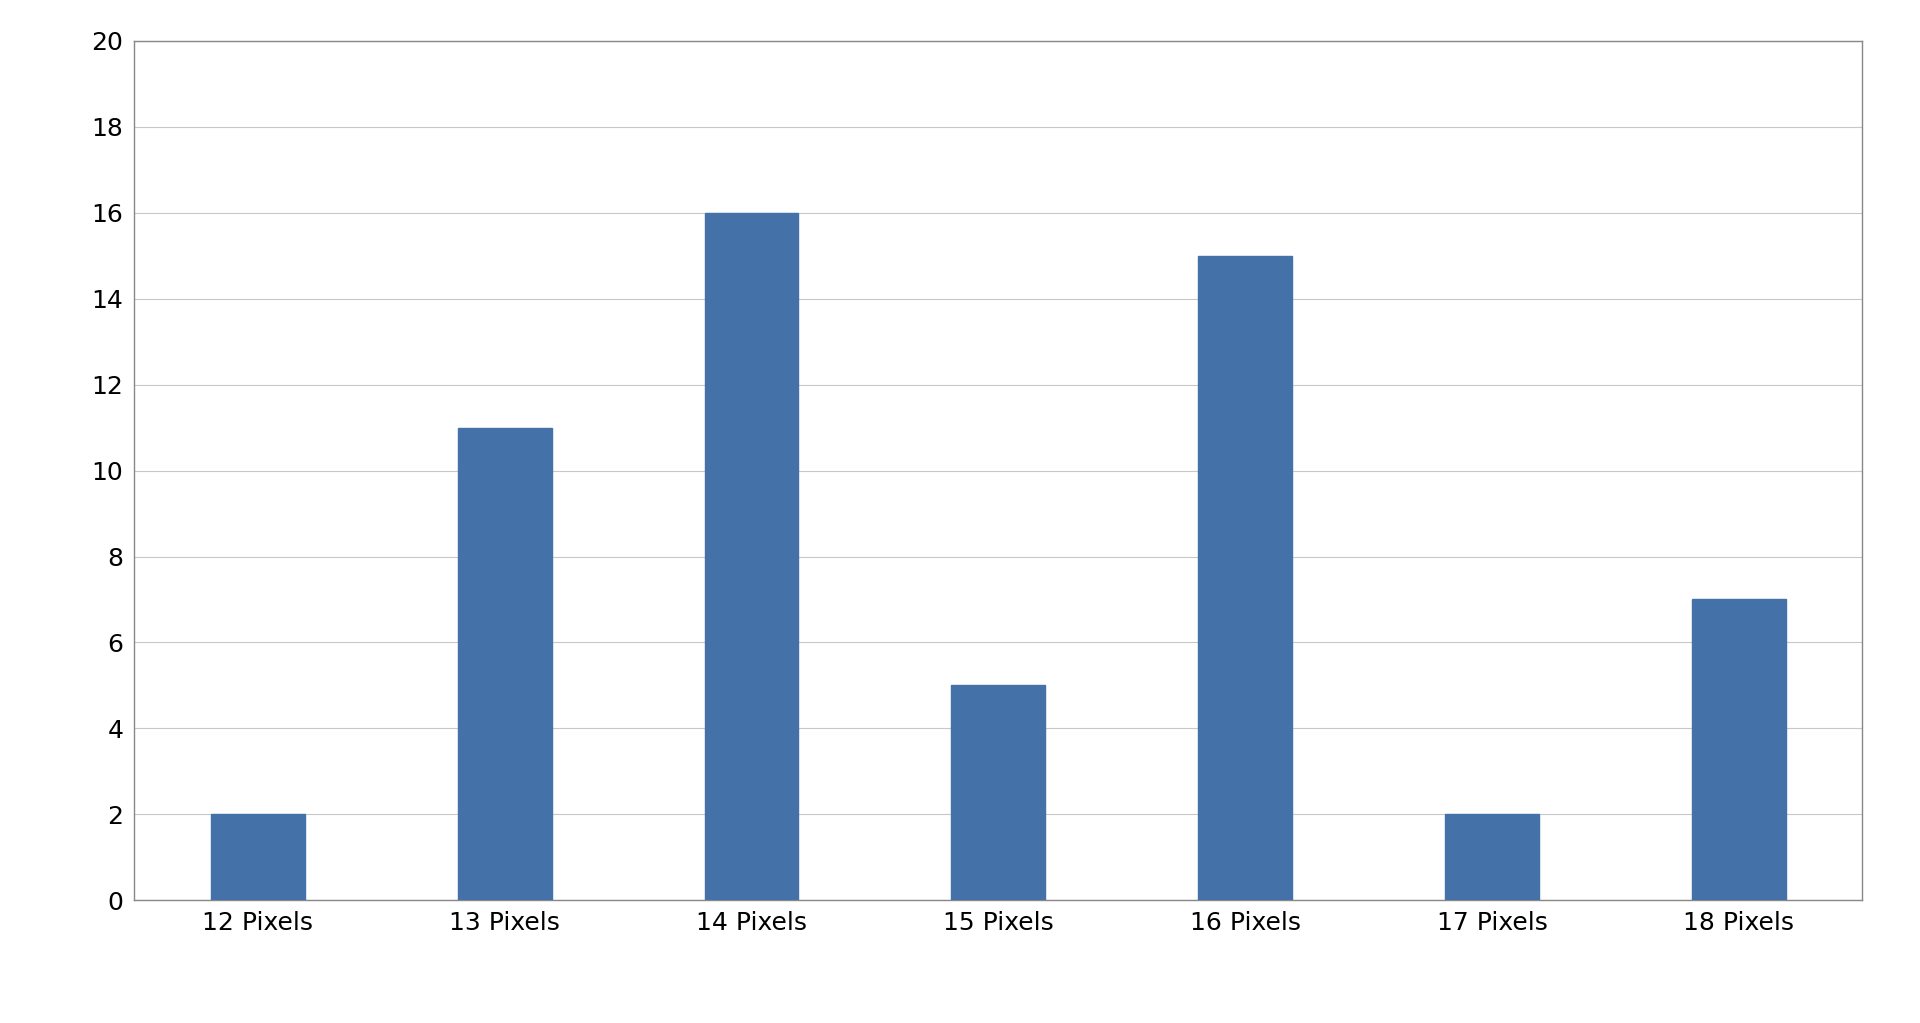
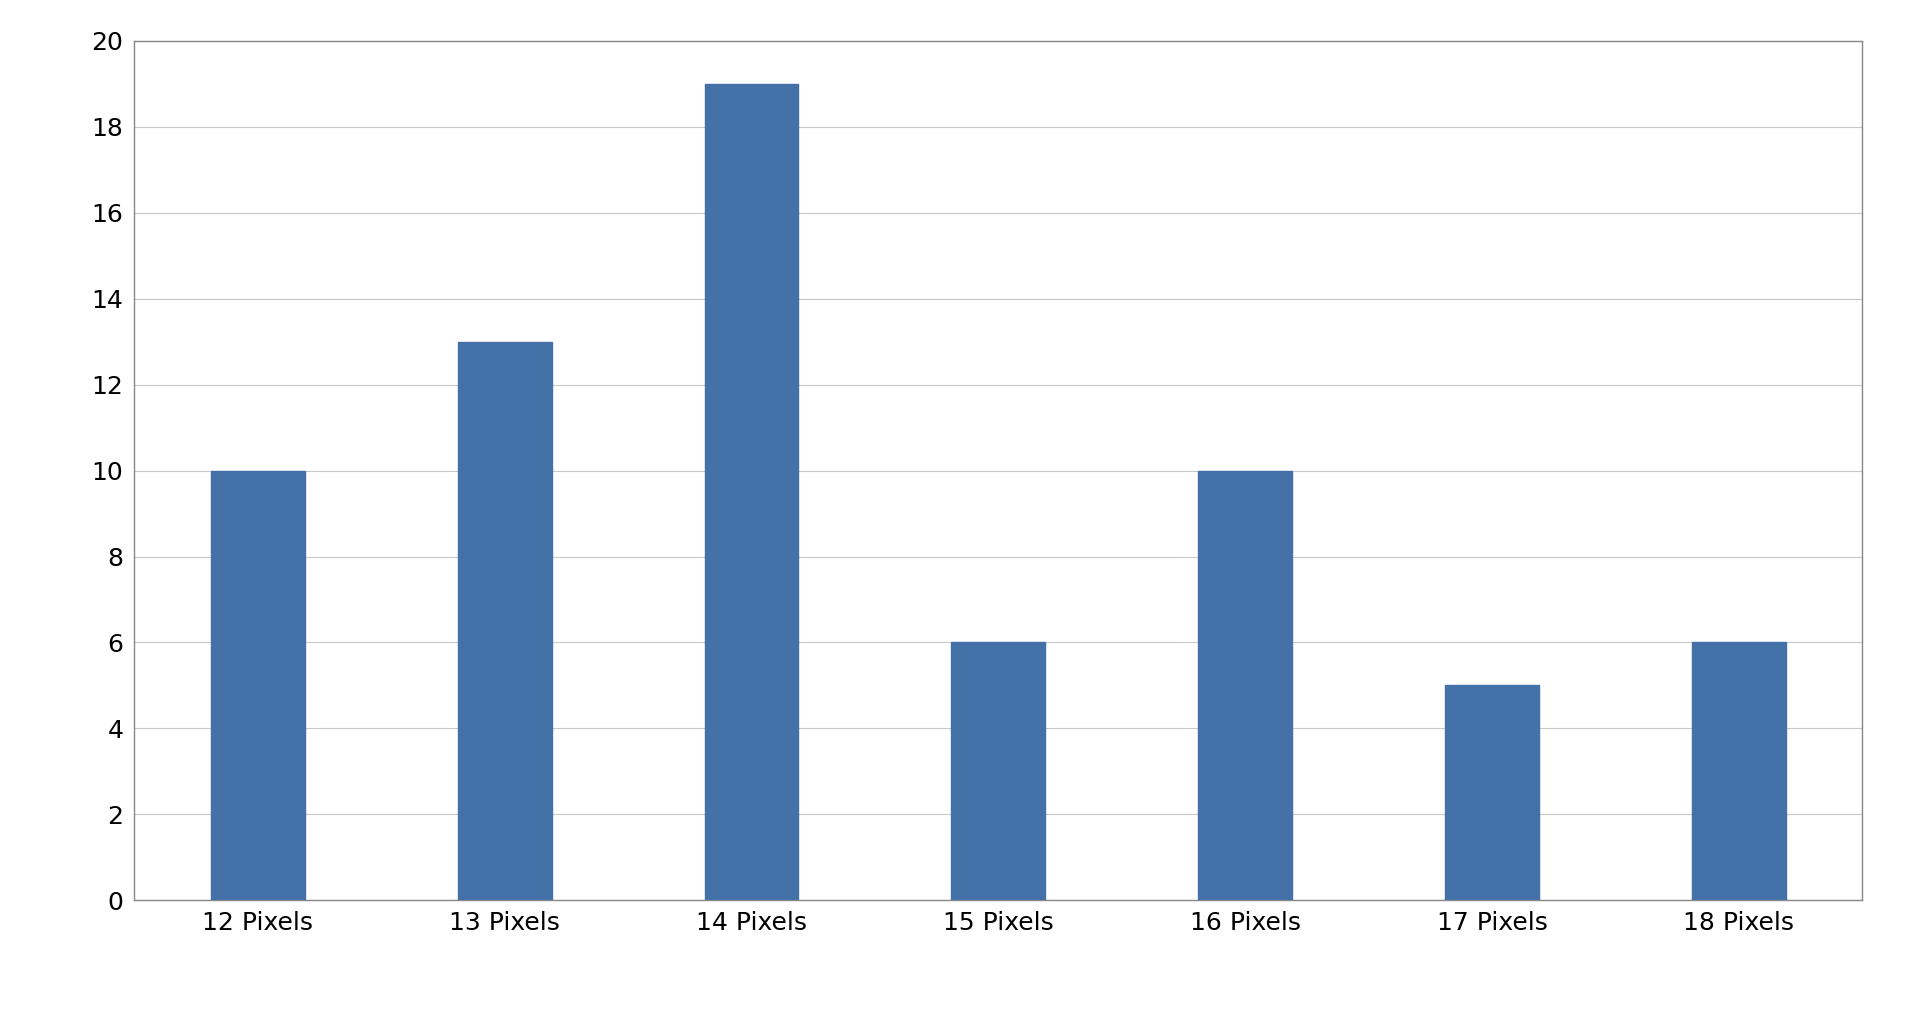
12 Pixels: 2 -> 10
13 Pixels: 11 -> 13
14 Pixels: 16 -> 19
15 Pixels: 5 -> 6
16 Pixels: 15 -> 10
17 Pixels: 2 -> 5
18 Pixels: 7 -> 6
